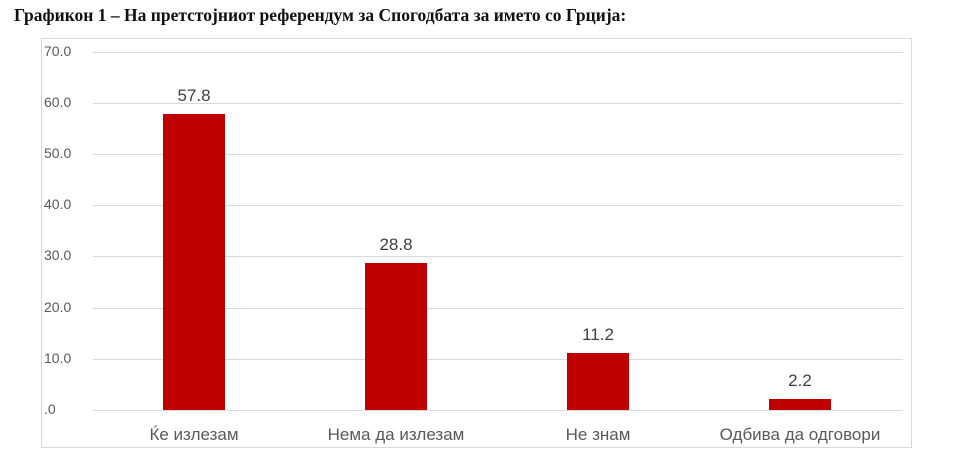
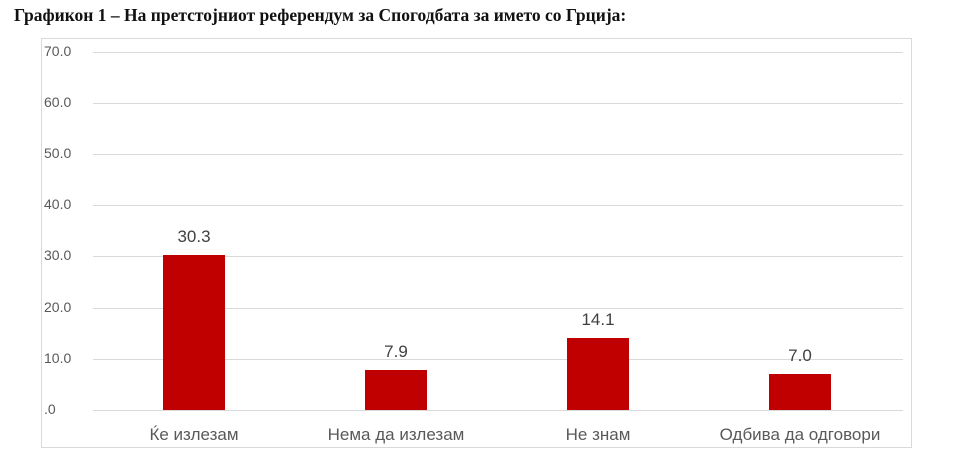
Ќе излезам: 57.8 -> 30.3
Нема да излезам: 28.8 -> 7.9
Не знам: 11.2 -> 14.1
Одбива да одговори: 2.2 -> 7.0
